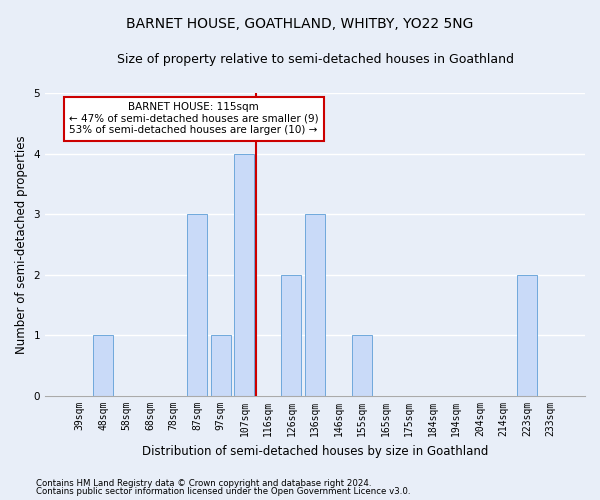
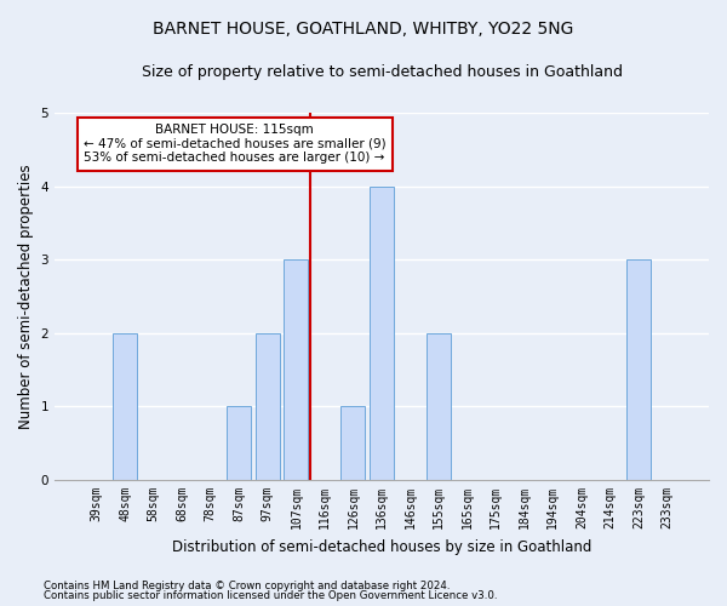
48sqm: 1 -> 2
87sqm: 3 -> 1
97sqm: 1 -> 2
107sqm: 4 -> 3
126sqm: 2 -> 1
136sqm: 3 -> 4
155sqm: 1 -> 2
223sqm: 2 -> 3
